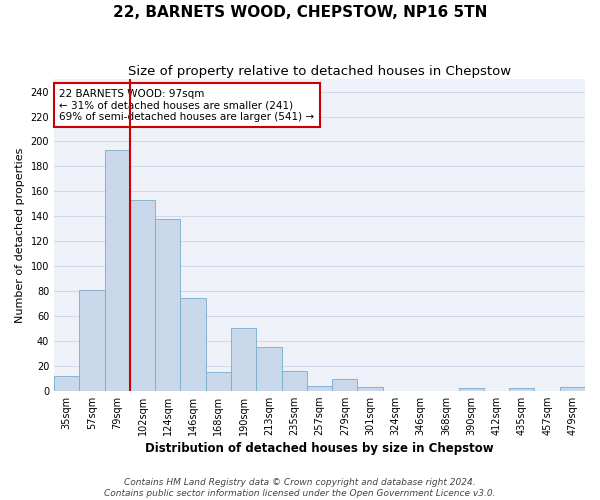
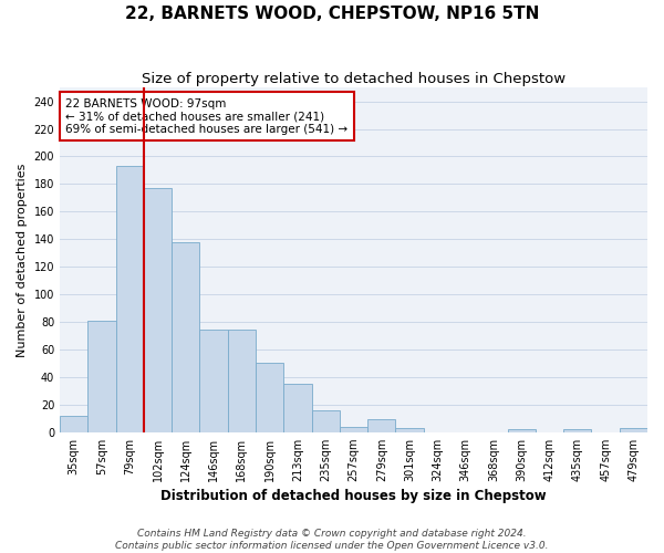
102sqm: 153 -> 177
168sqm: 15 -> 74
